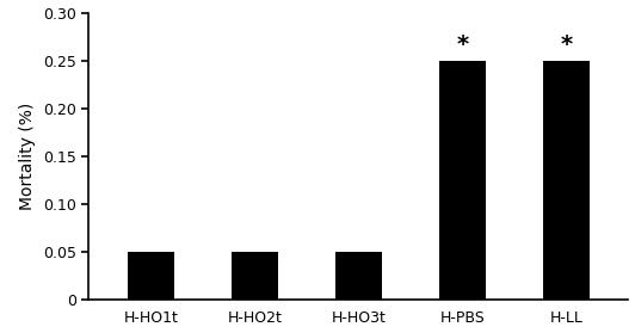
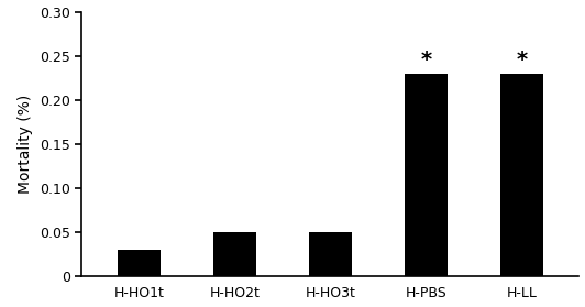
H-HO1t: 0.05 -> 0.03
H-PBS: 0.25 -> 0.23
H-LL: 0.25 -> 0.23
